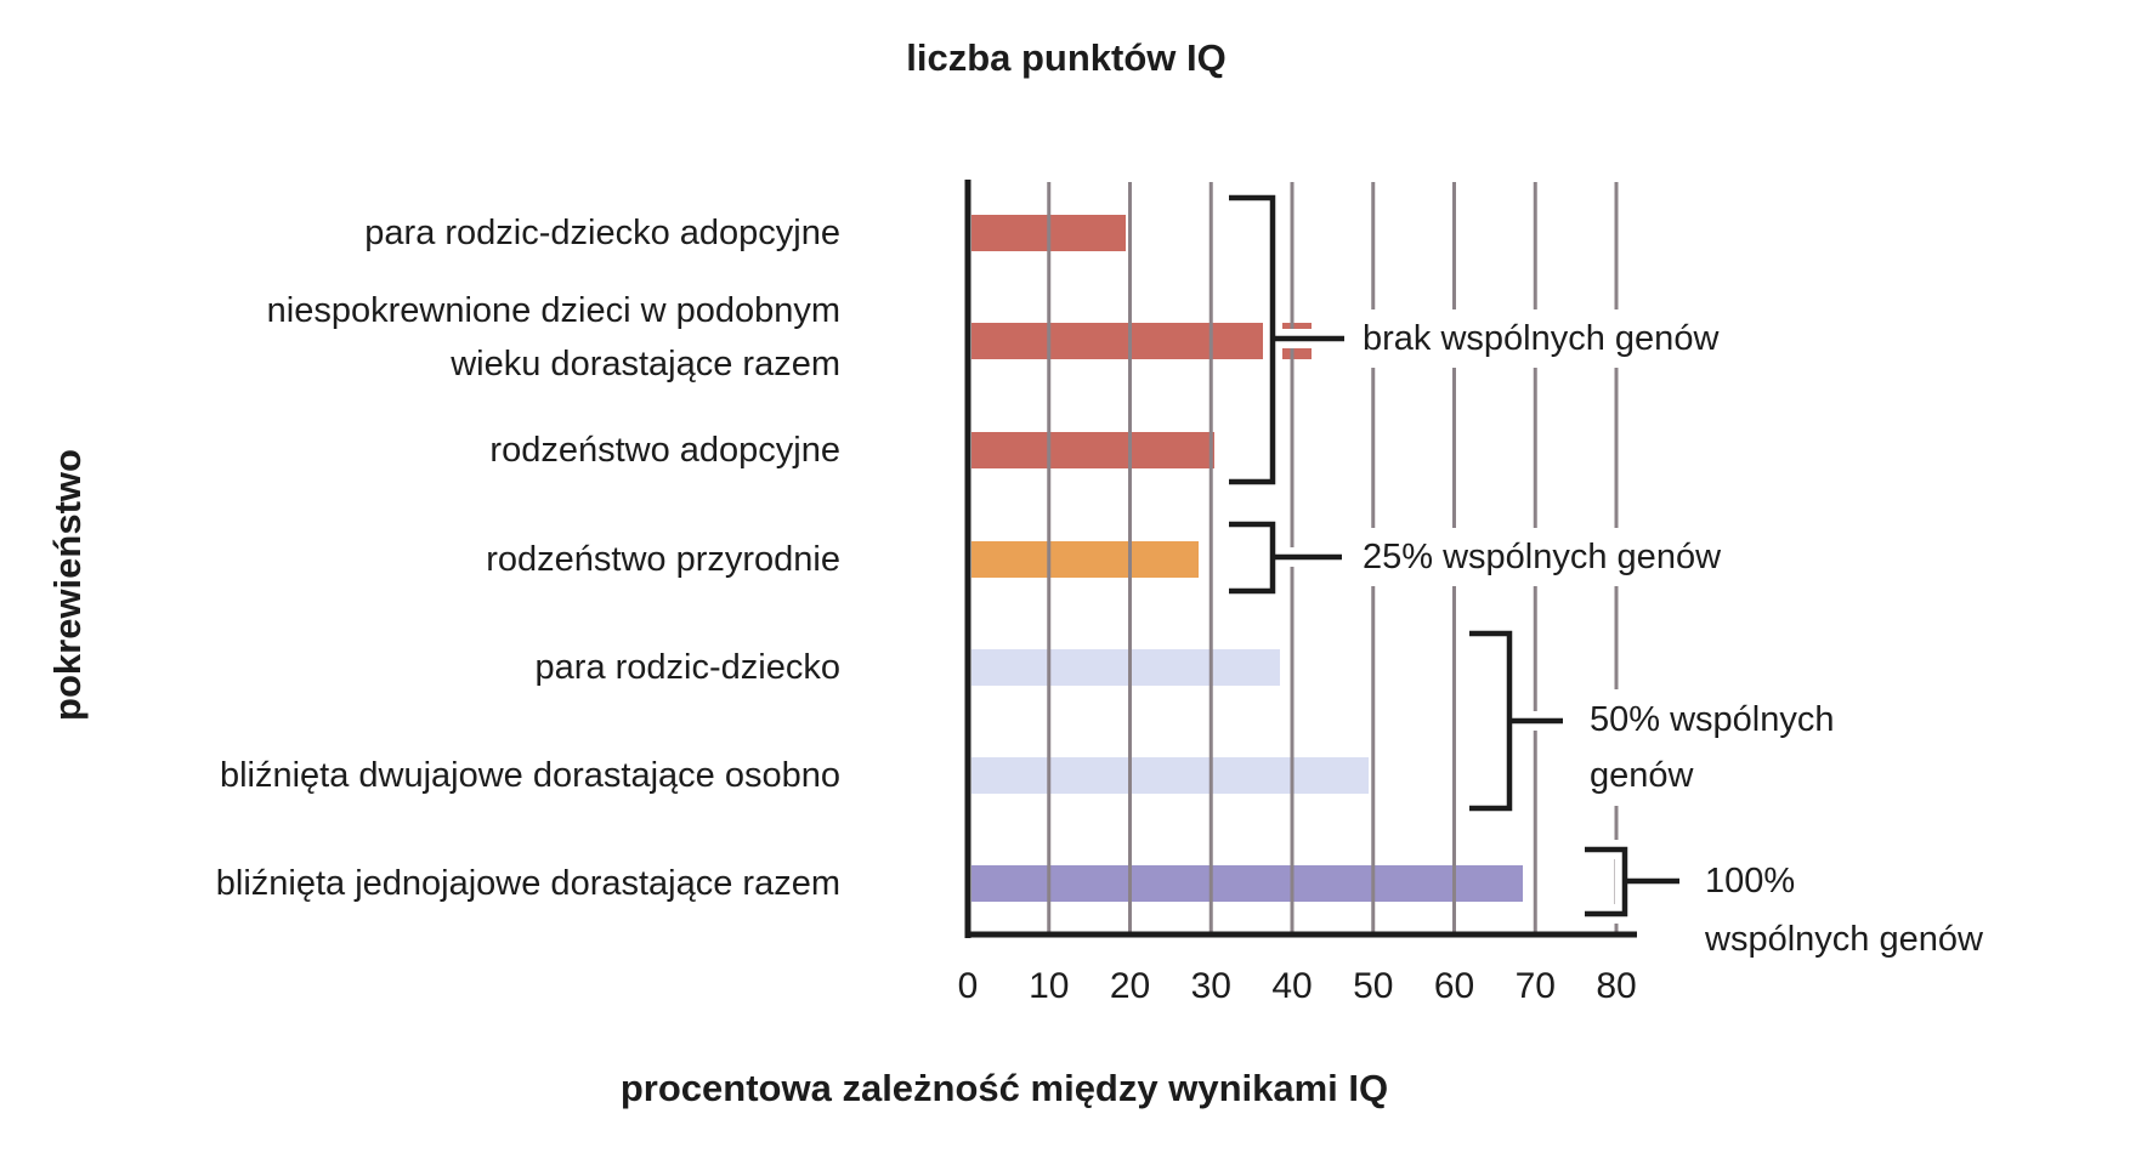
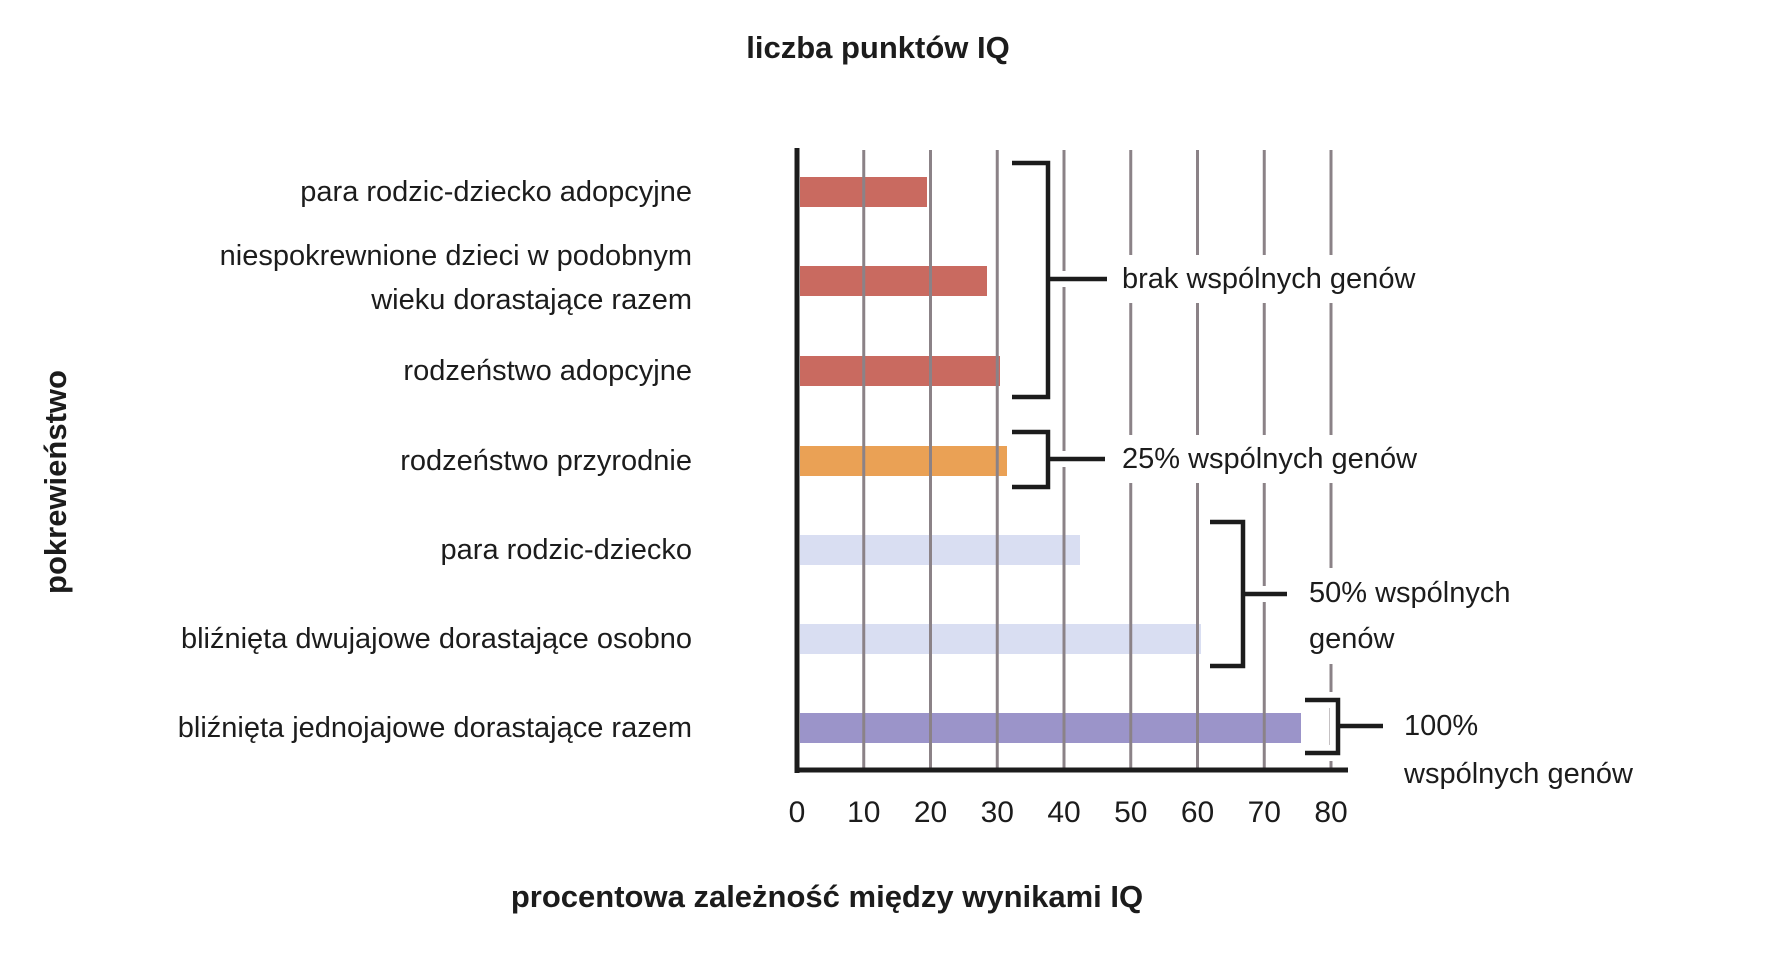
niespokrewnione dzieci w podobnym wieku dorastające razem: 42 -> 28
rodzeństwo przyrodnie: 28 -> 31
para rodzic-dziecko: 38 -> 42
bliźnięta dwujajowe dorastające osobno: 49 -> 60
bliźnięta jednojajowe dorastające razem: 68 -> 75
